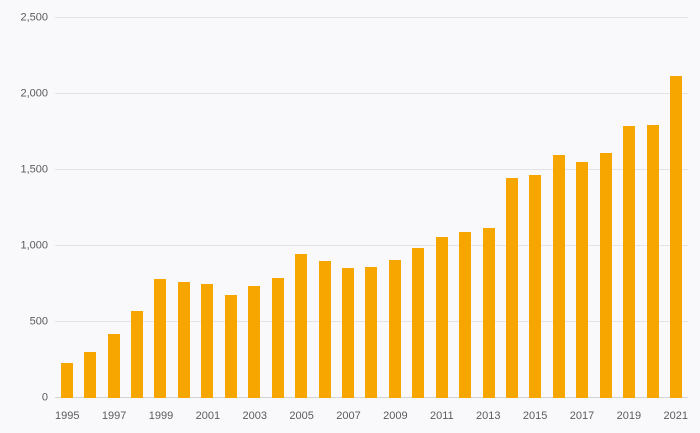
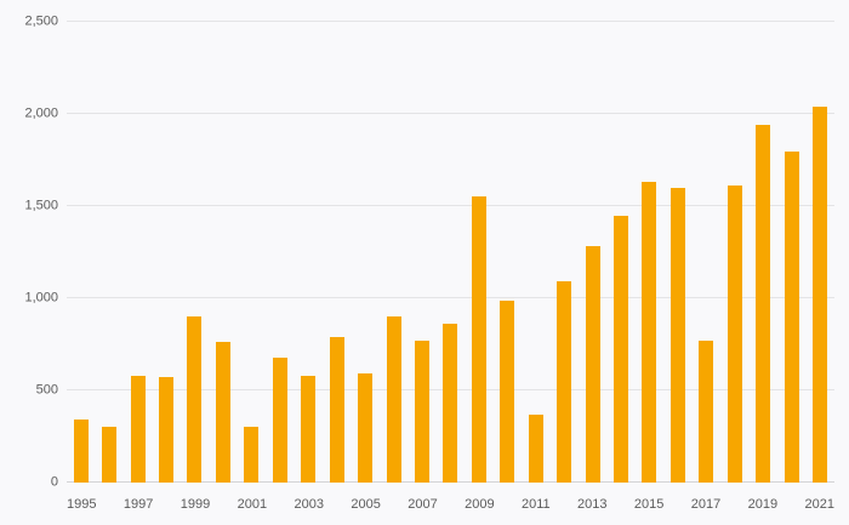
1995: 230 -> 340
1997: 420 -> 580
1999: 780 -> 900
2001: 750 -> 300
2003: 740 -> 580
2005: 950 -> 590
2007: 860 -> 770
2009: 900 -> 1550
2011: 1060 -> 370
2013: 1120 -> 1280
2015: 1460 -> 1630
2017: 1550 -> 770
2019: 1790 -> 1940
2021: 2120 -> 2040
